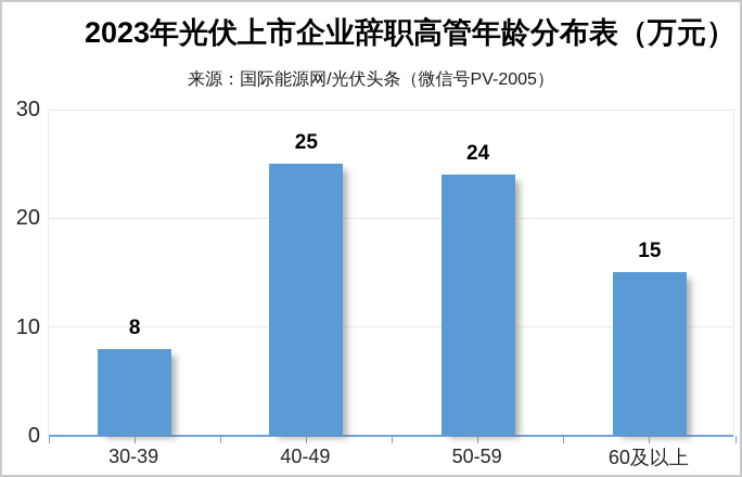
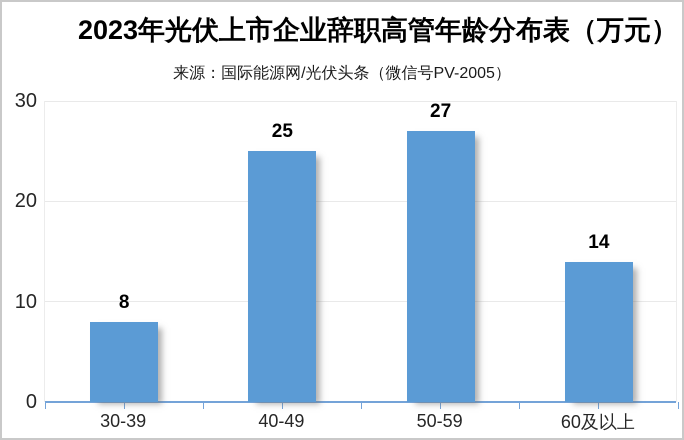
50-59: 24 -> 27
60及以上: 15 -> 14
